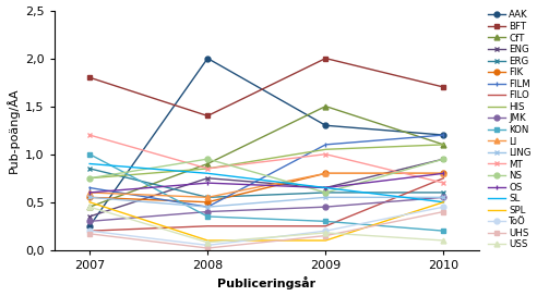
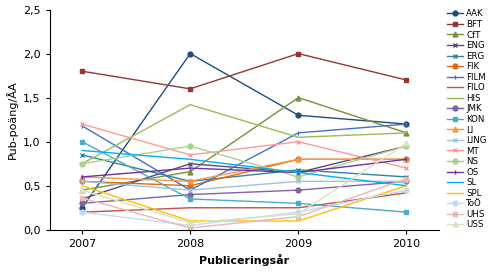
FILM/2007: 0,65 -> 1,18
UHS/2007: 0,17 -> 0,36
BFT/2008: 1,4 -> 1,6
CfT/2008: 0,90 -> 0,66
HIS/2008: 0,85 -> 1,42
ERG/2009: 0,60 -> 0,68
FILO/2010: 0,75 -> 0,42
UHS/2010: 0,40 -> 0,58
USS/2010: 0,10 -> 0,98
